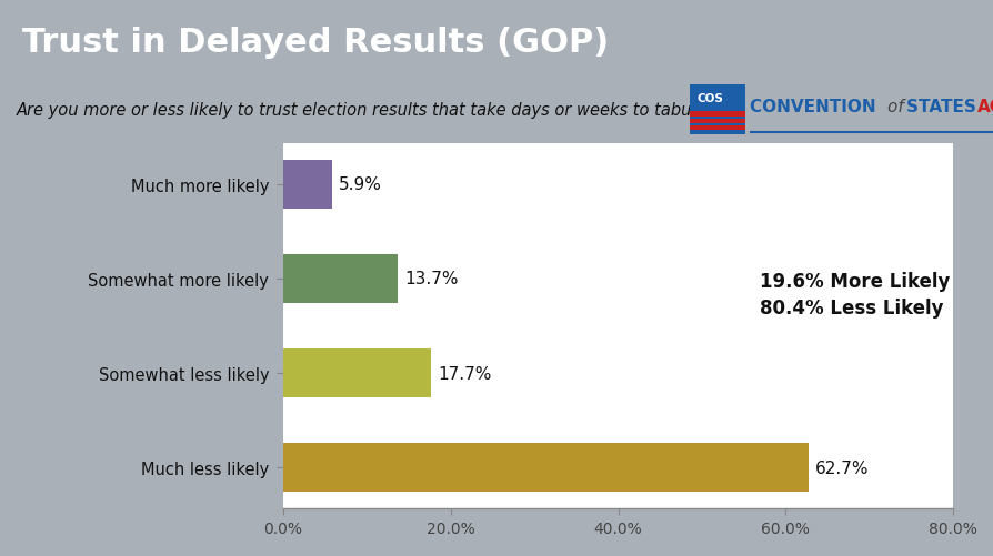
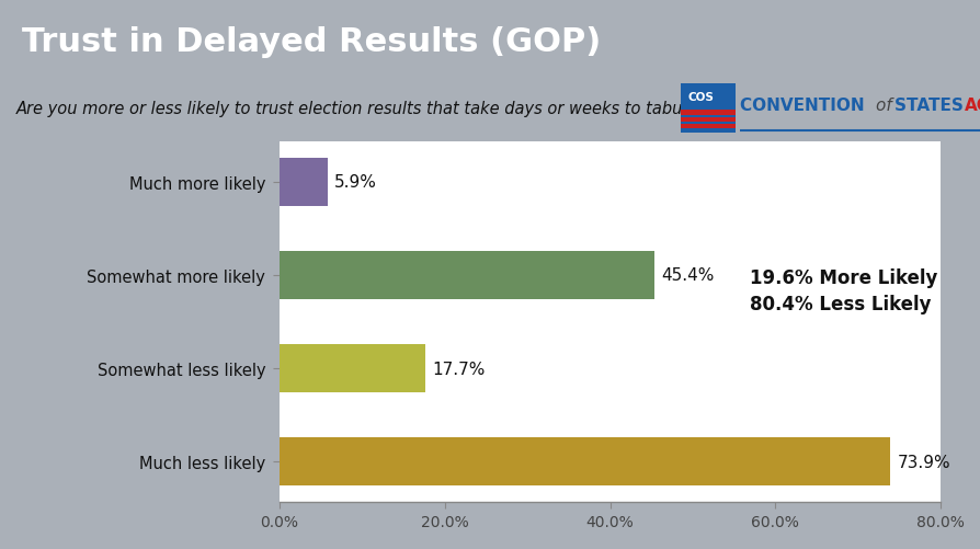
Somewhat more likely: 13.7% -> 45.4%
Much less likely: 62.7% -> 73.9%
